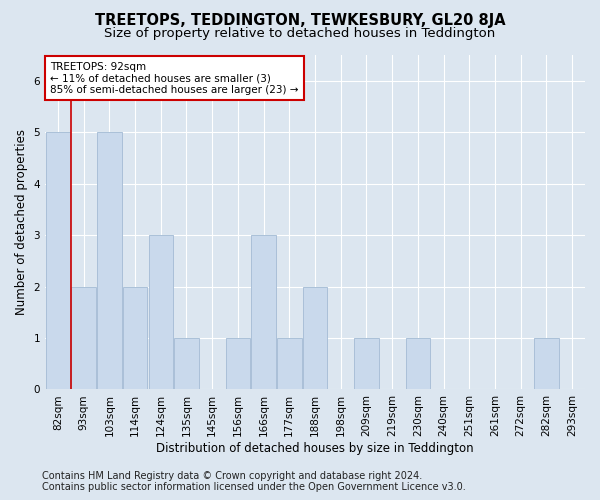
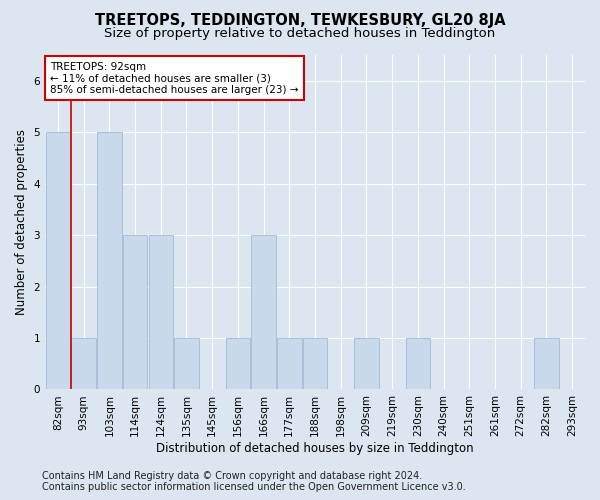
93sqm: 2 -> 1
114sqm: 2 -> 3
188sqm: 2 -> 1
